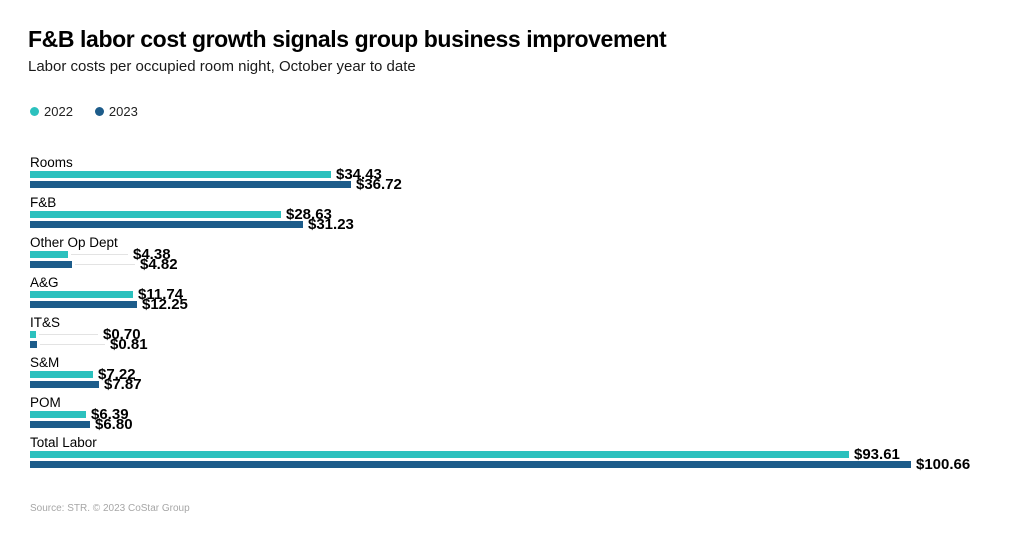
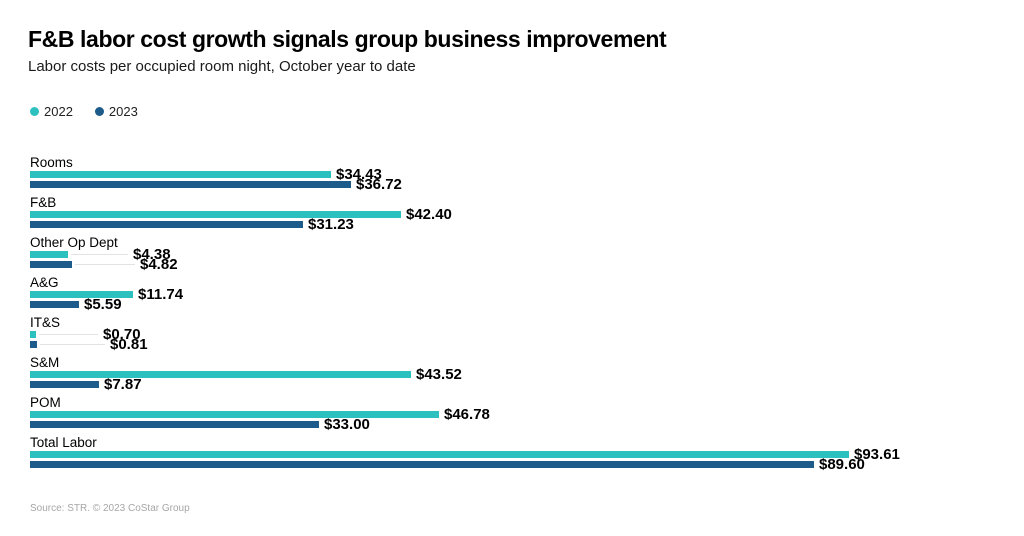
2022/F&B: $28.63 -> $42.40
2023/A&G: $12.25 -> $5.59
2022/S&M: $7.22 -> $43.52
2022/POM: $6.39 -> $46.78
2023/POM: $6.80 -> $33.00
2023/Total Labor: $100.66 -> $89.60
